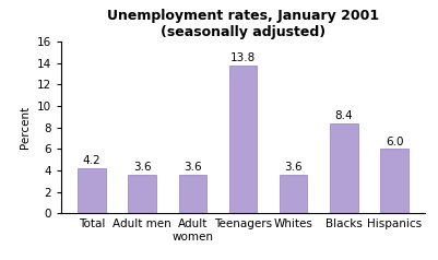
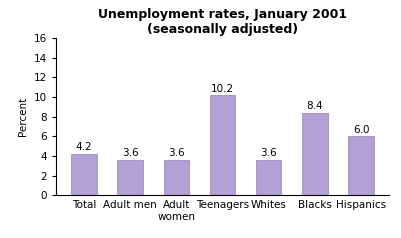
Teenagers: 13.8 -> 10.2
